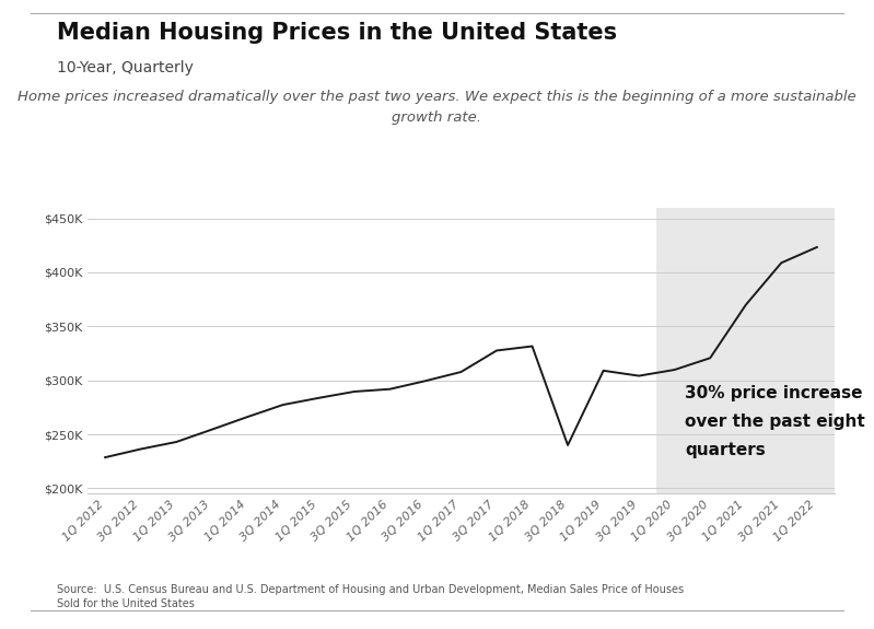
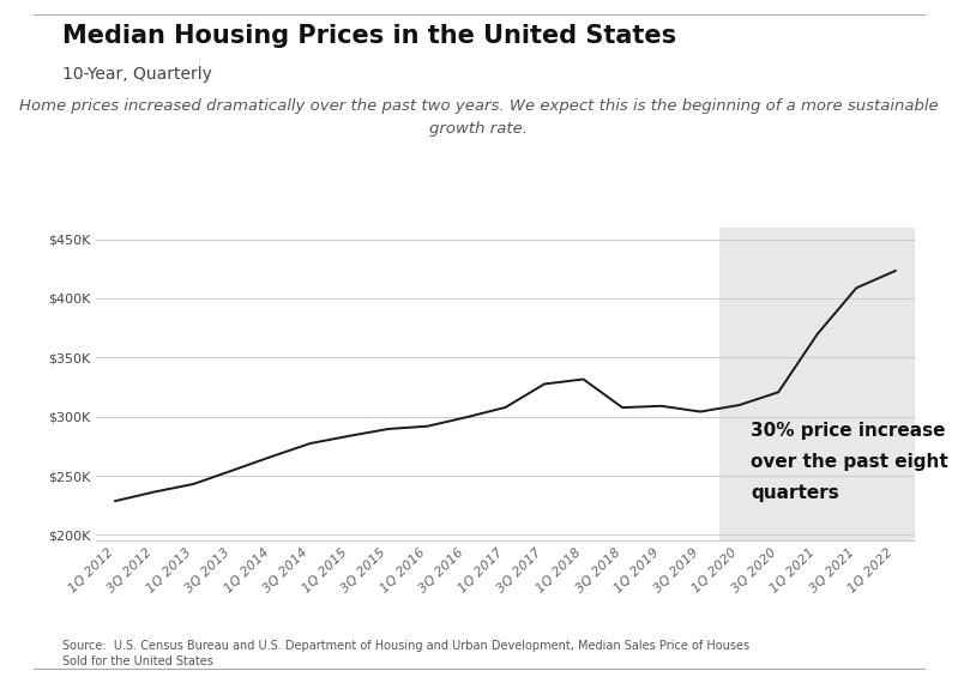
3Q 2018: $240K -> $308K
